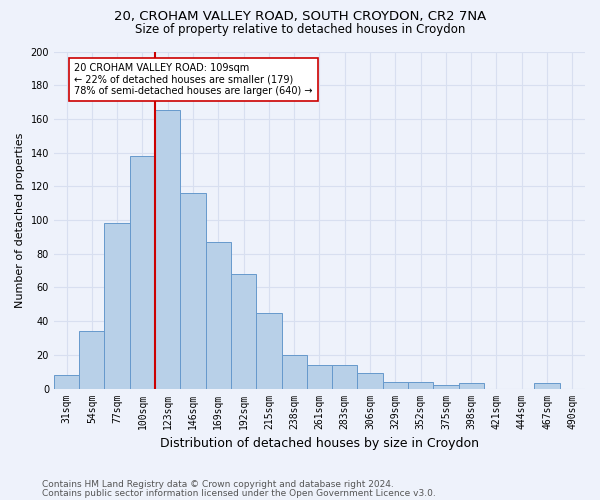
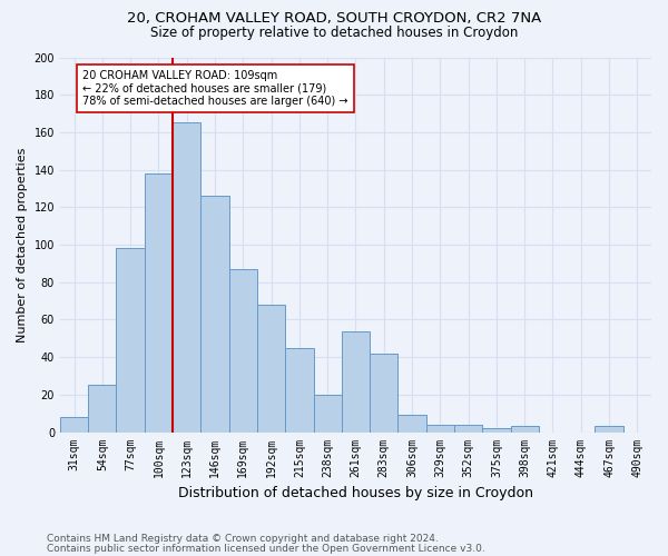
54sqm: 34 -> 25
146sqm: 116 -> 126
261sqm: 14 -> 54
283sqm: 14 -> 42
